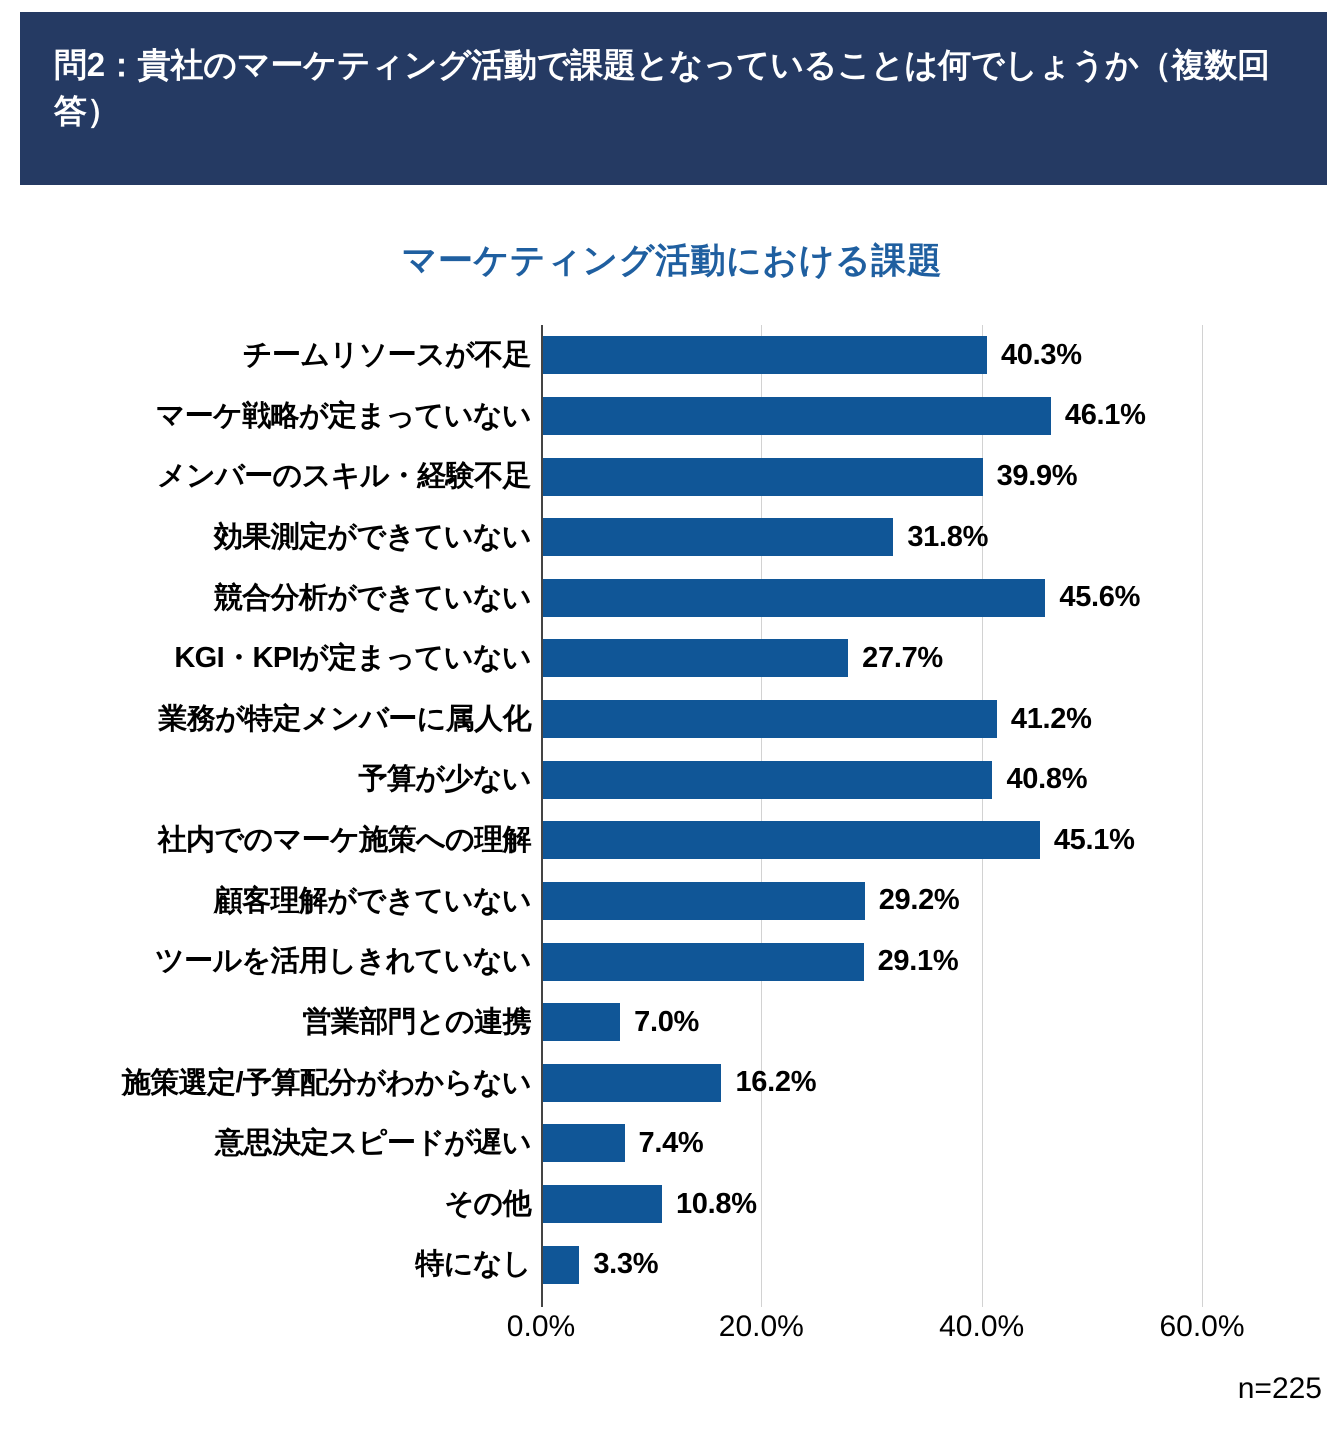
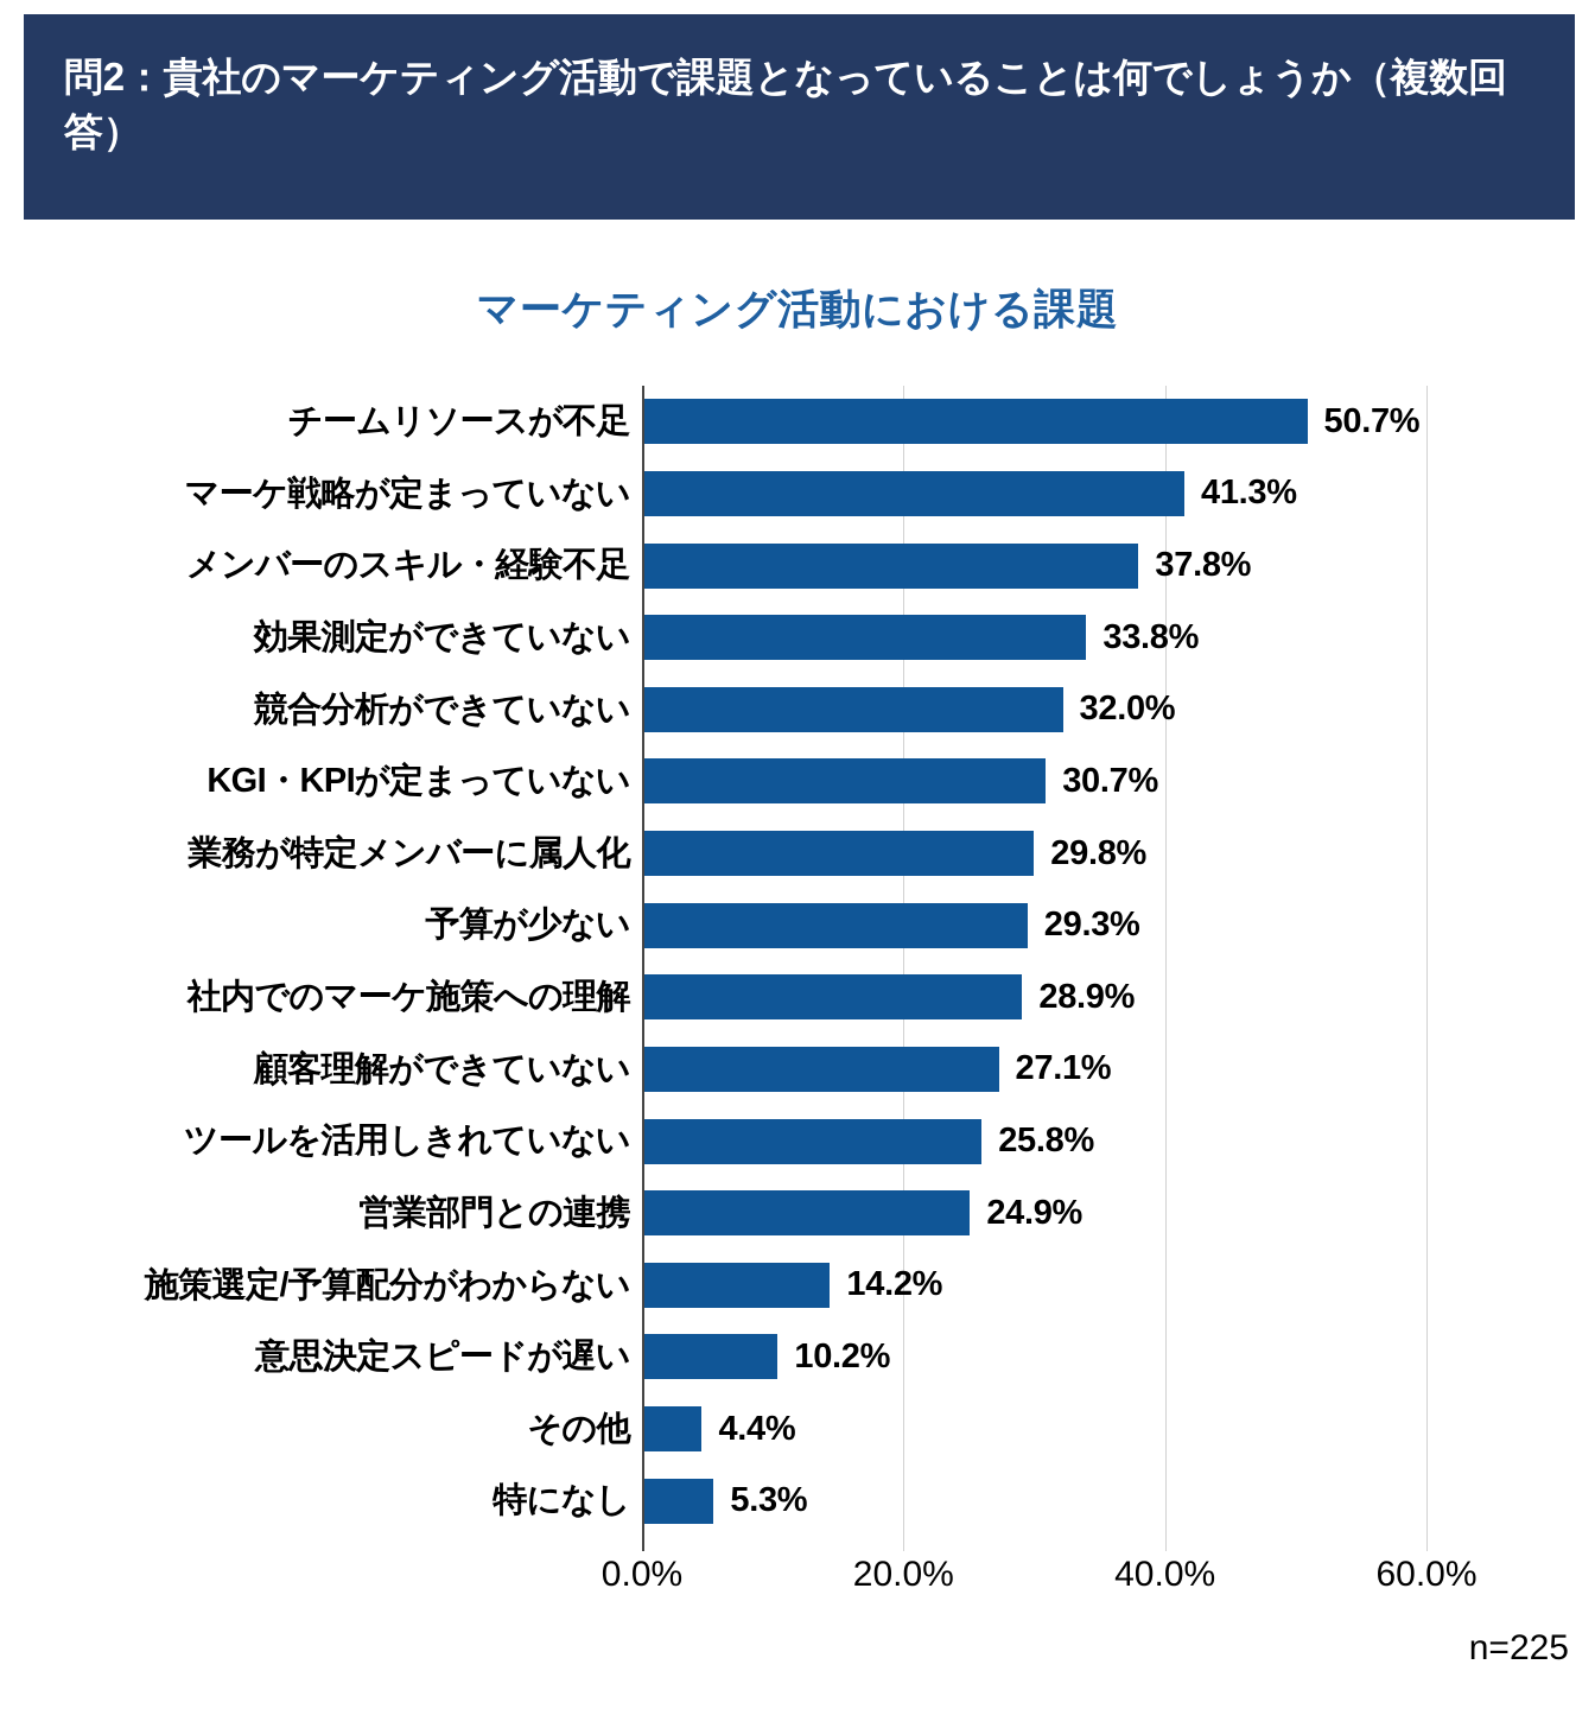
チームリソースが不足: 40.3% -> 50.7%
マーケ戦略が定まっていない: 46.1% -> 41.3%
メンバーのスキル・経験不足: 39.9% -> 37.8%
効果測定ができていない: 31.8% -> 33.8%
競合分析ができていない: 45.6% -> 32.0%
KGI・KPIが定まっていない: 27.7% -> 30.7%
業務が特定メンバーに属人化: 41.2% -> 29.8%
予算が少ない: 40.8% -> 29.3%
社内でのマーケ施策への理解: 45.1% -> 28.9%
顧客理解ができていない: 29.2% -> 27.1%
ツールを活用しきれていない: 29.1% -> 25.8%
営業部門との連携: 7.0% -> 24.9%
施策選定/予算配分がわからない: 16.2% -> 14.2%
意思決定スピードが遅い: 7.4% -> 10.2%
その他: 10.8% -> 4.4%
特になし: 3.3% -> 5.3%
